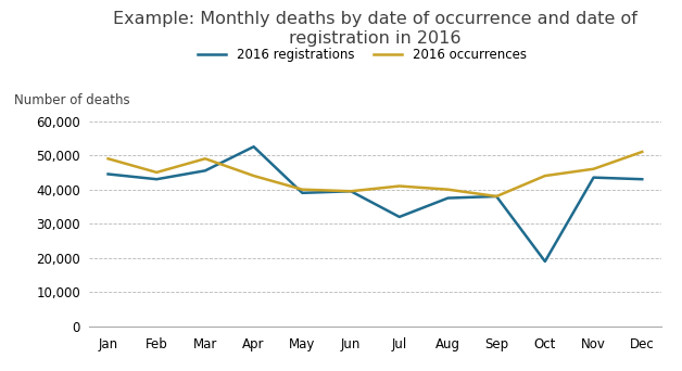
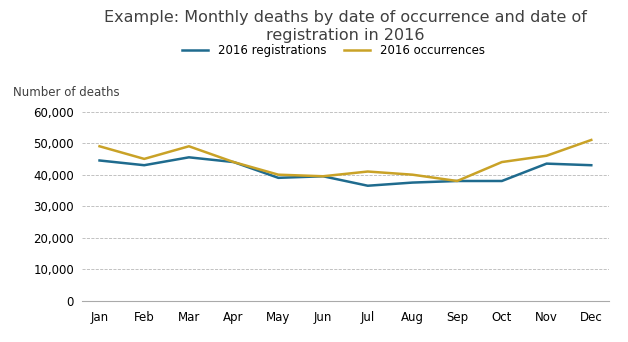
2016 registrations/Apr: 52,500 -> 44,000
2016 registrations/Jul: 32,000 -> 36,500
2016 registrations/Oct: 19,000 -> 38,000
